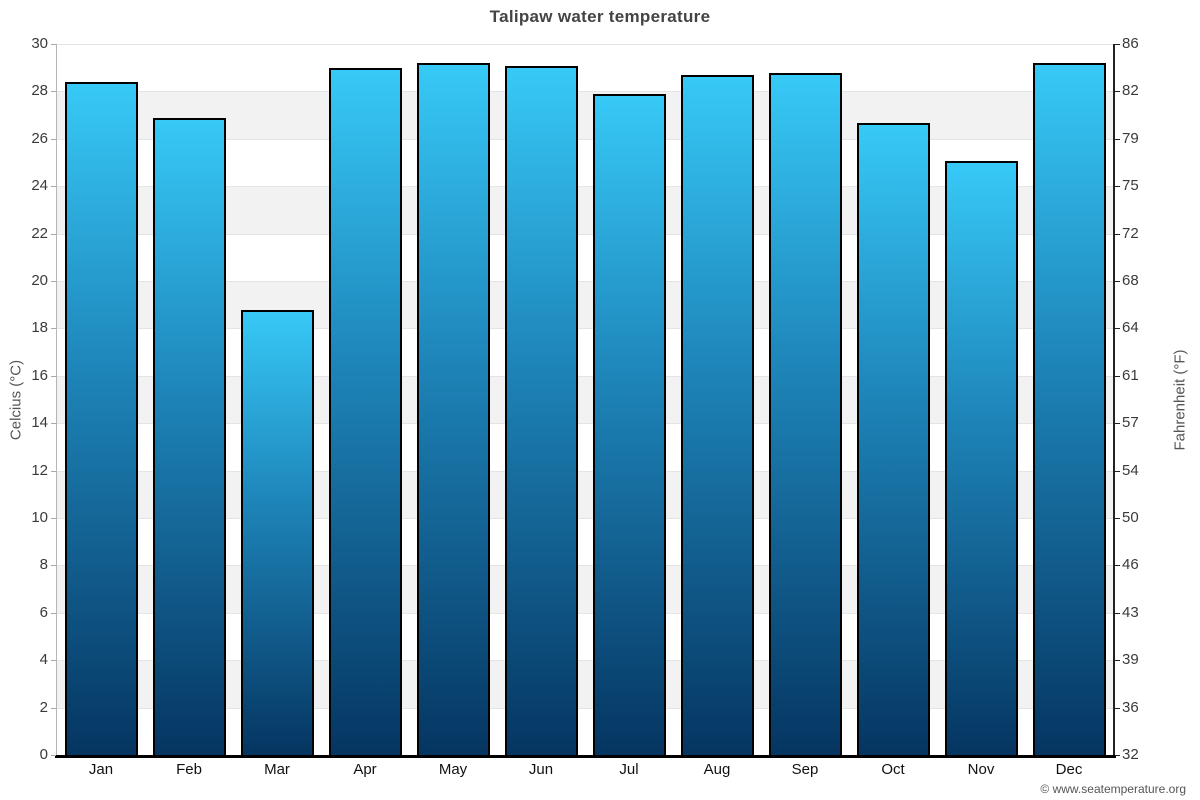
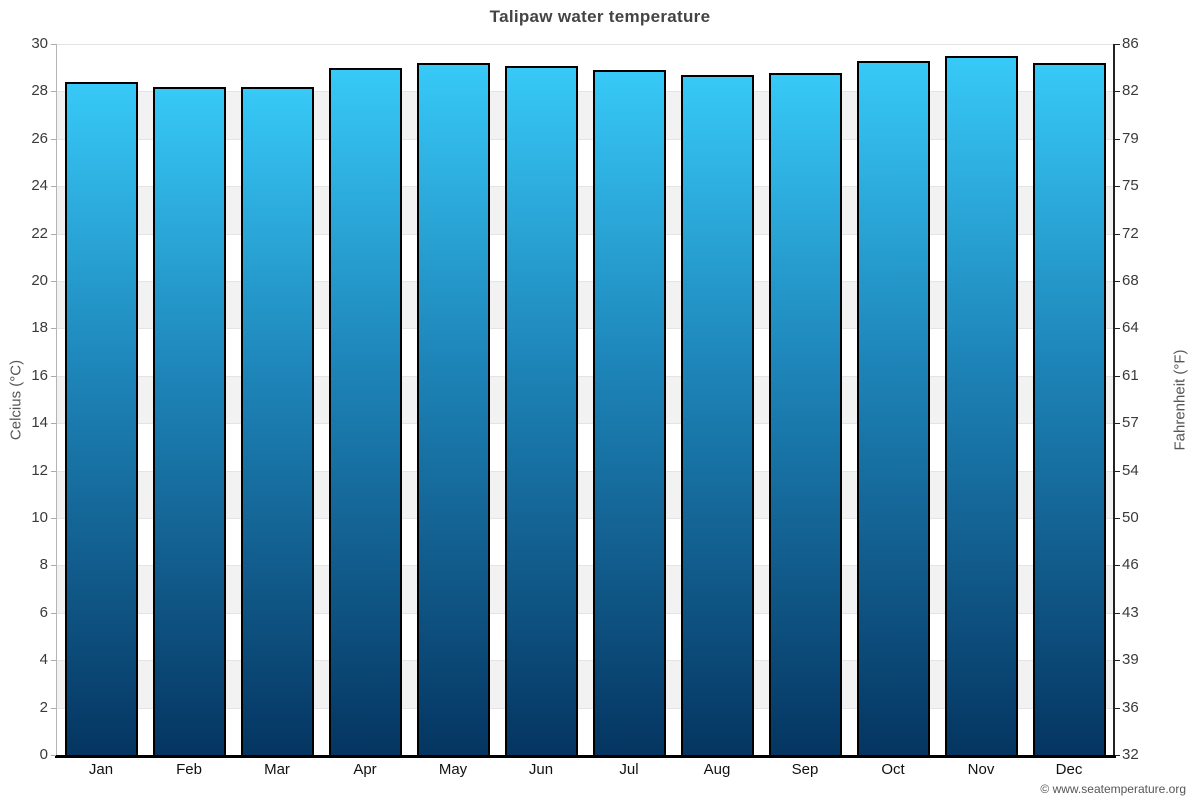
Feb: 26.8 -> 28.1
Mar: 18.7 -> 28.1
Jul: 27.8 -> 28.8
Oct: 26.6 -> 29.2
Nov: 25.0 -> 29.4
